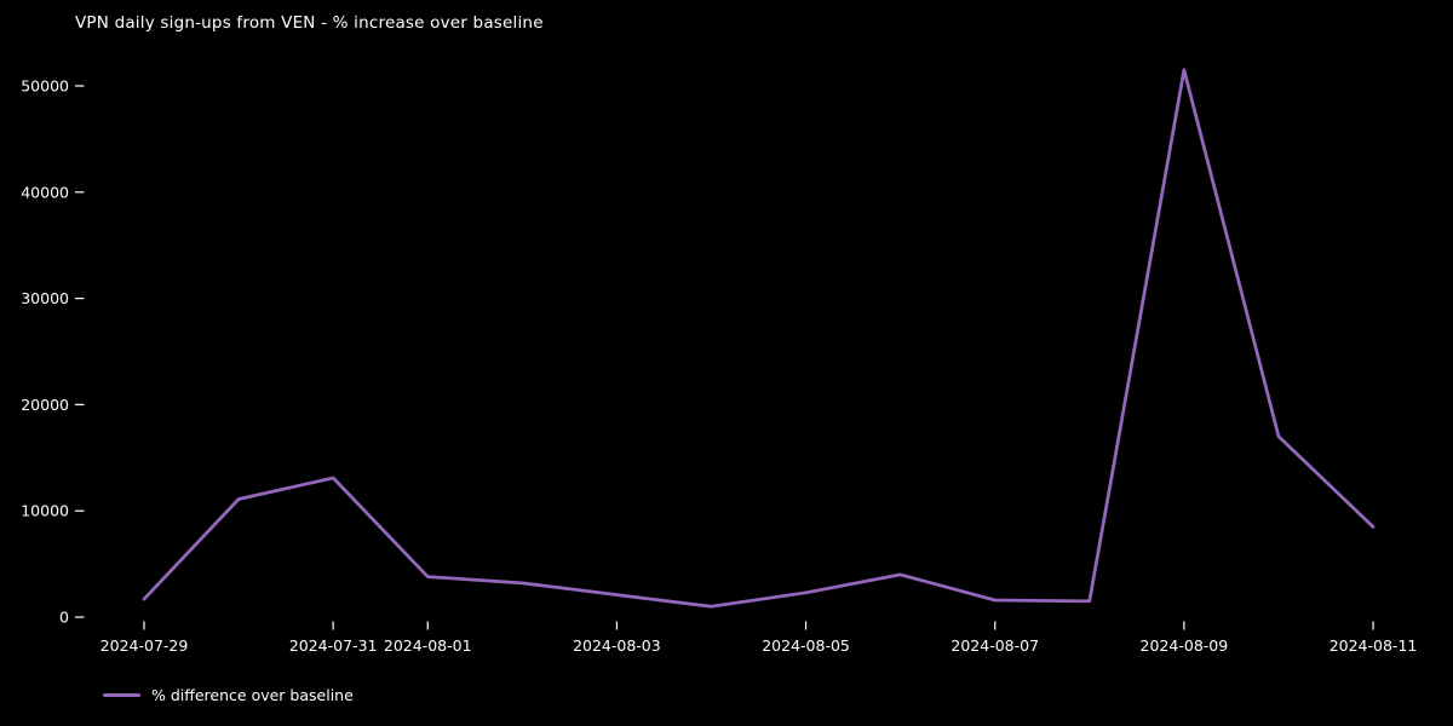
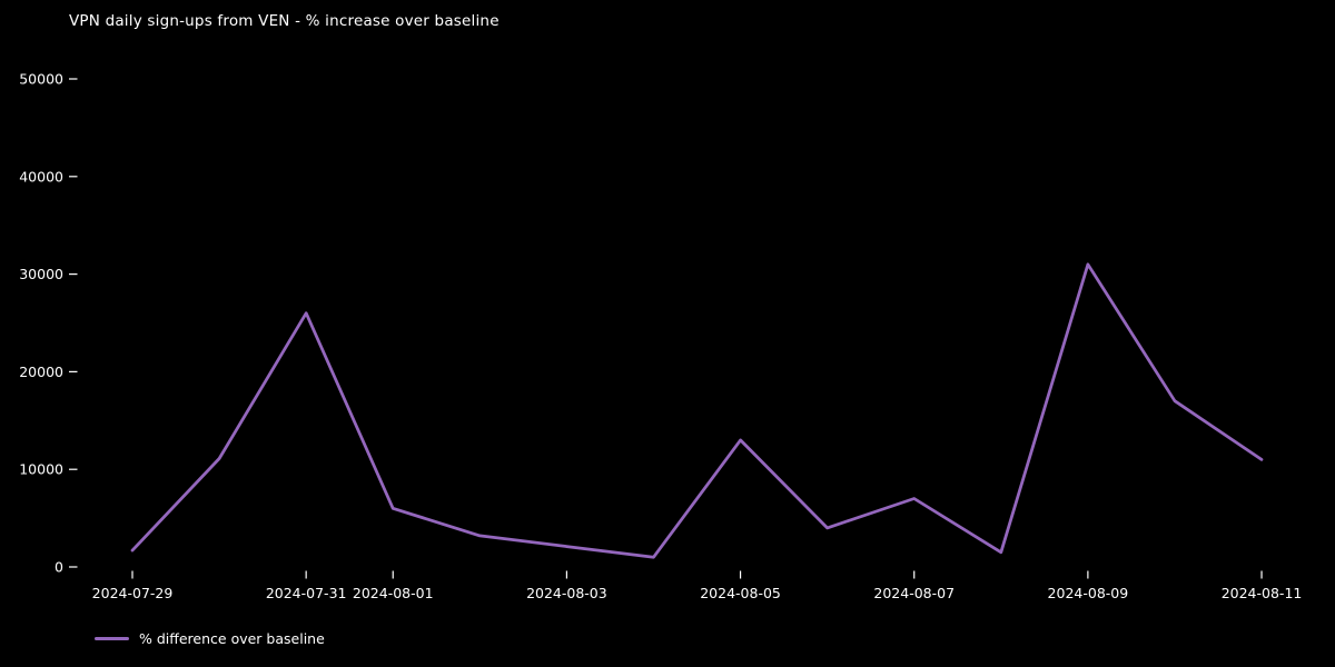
2024-07-31: 13000 -> 26000
2024-08-01: 4000 -> 6000
2024-08-05: 2000 -> 13000
2024-08-07: 2000 -> 7000
2024-08-09: 52000 -> 31000
2024-08-11: 8000 -> 11000
